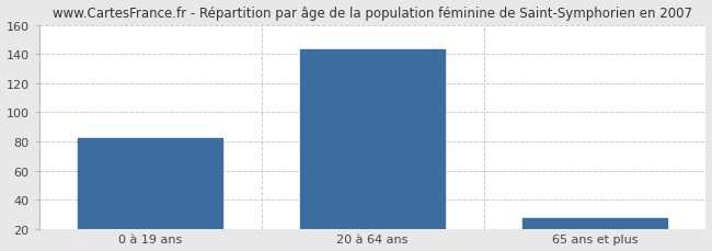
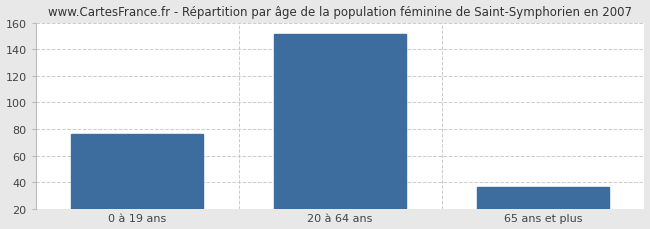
0 à 19 ans: 82 -> 76
20 à 64 ans: 143 -> 152
65 ans et plus: 27 -> 36
